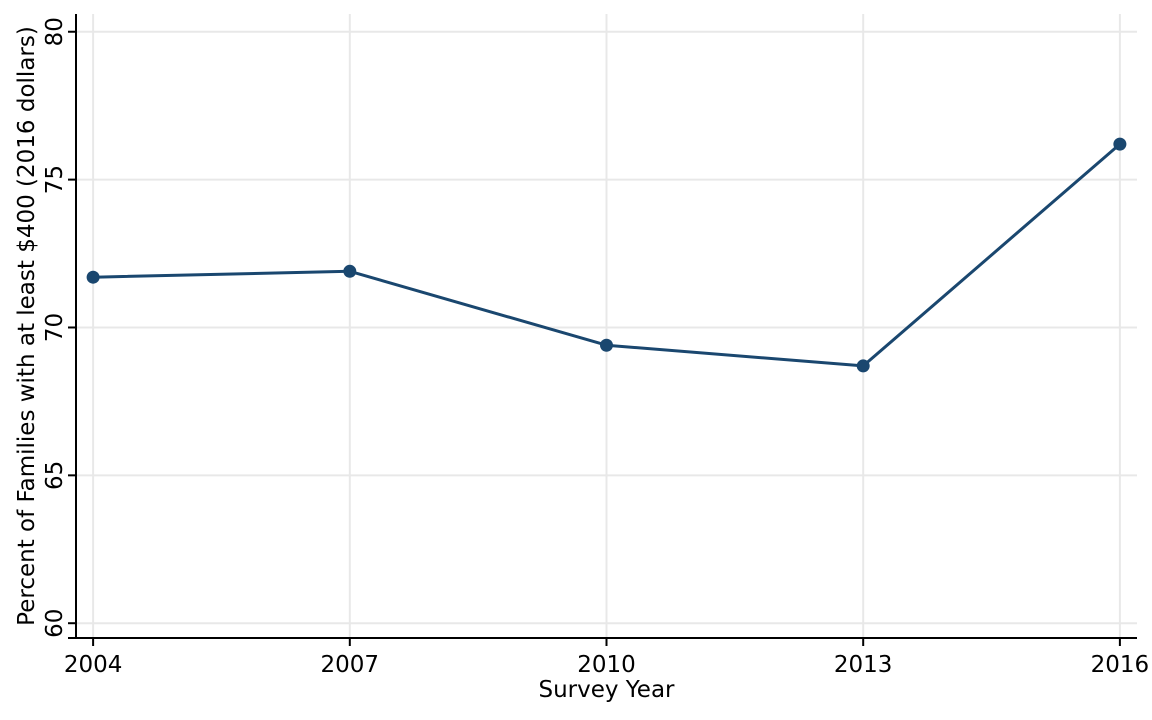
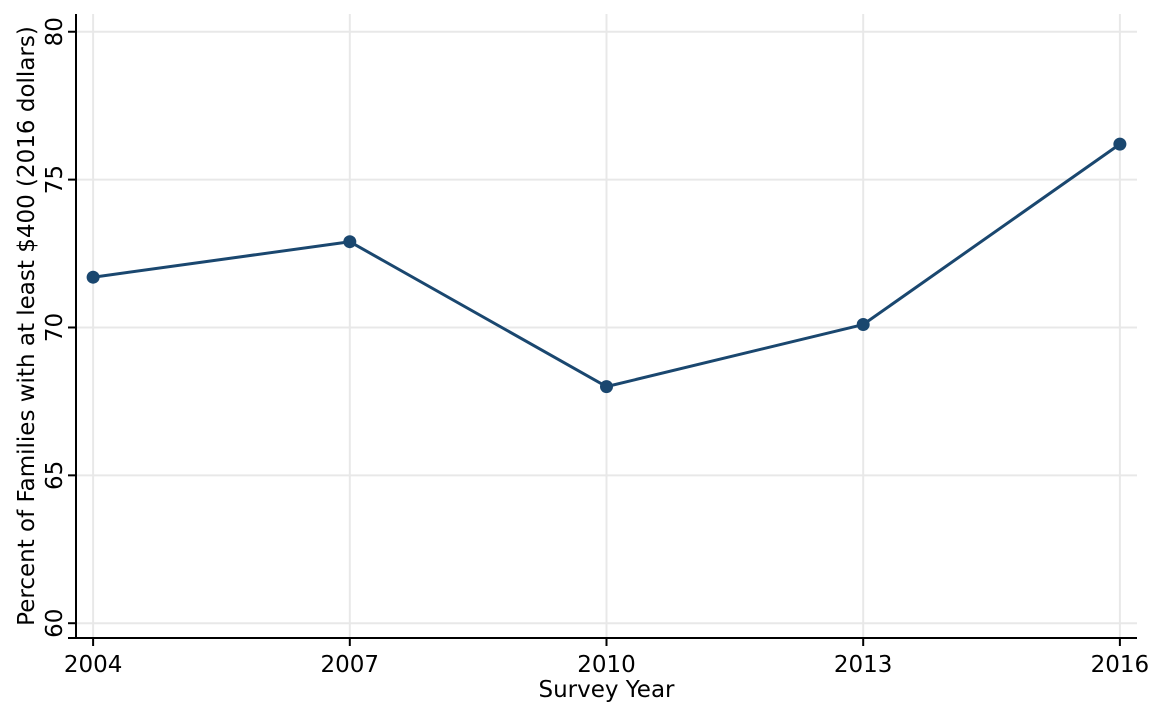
2007: 71.9 -> 72.9
2010: 69.4 -> 68.0
2013: 68.7 -> 70.1
